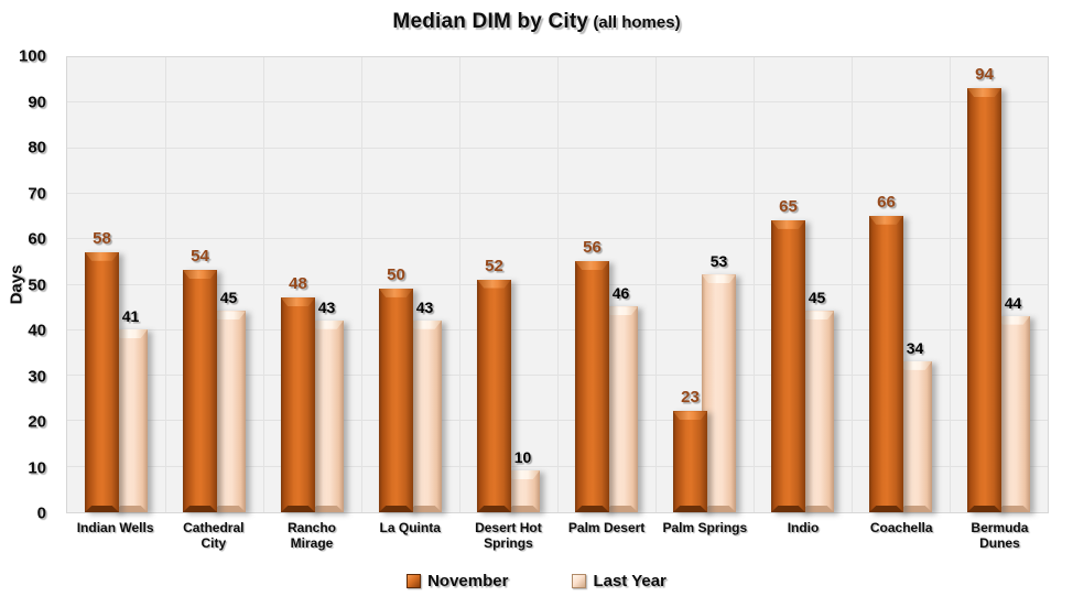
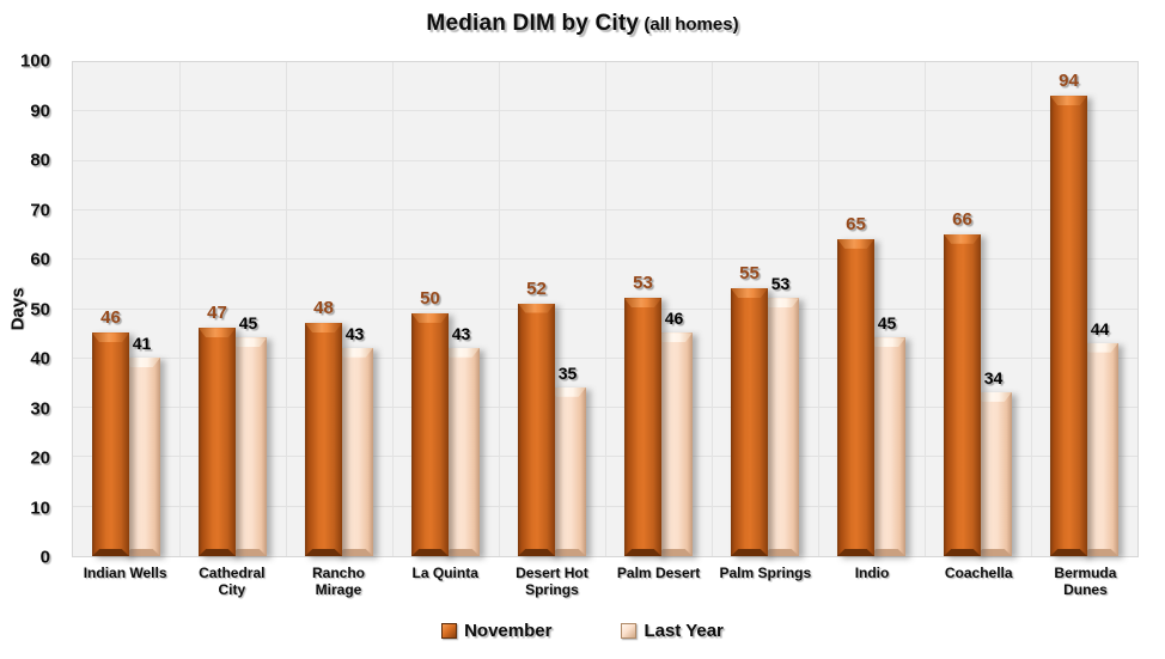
November/Indian Wells: 58 -> 46
November/Cathedral City: 54 -> 47
Last Year/Desert Hot Springs: 10 -> 35
November/Palm Desert: 56 -> 53
November/Palm Springs: 23 -> 55
